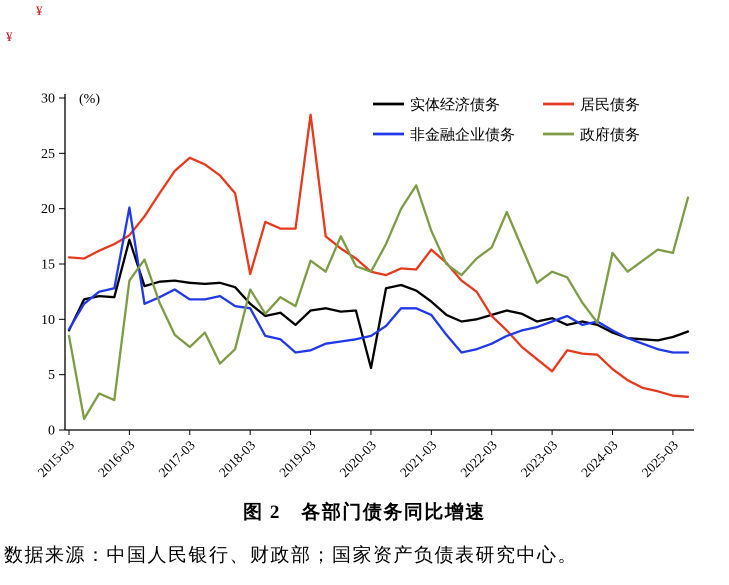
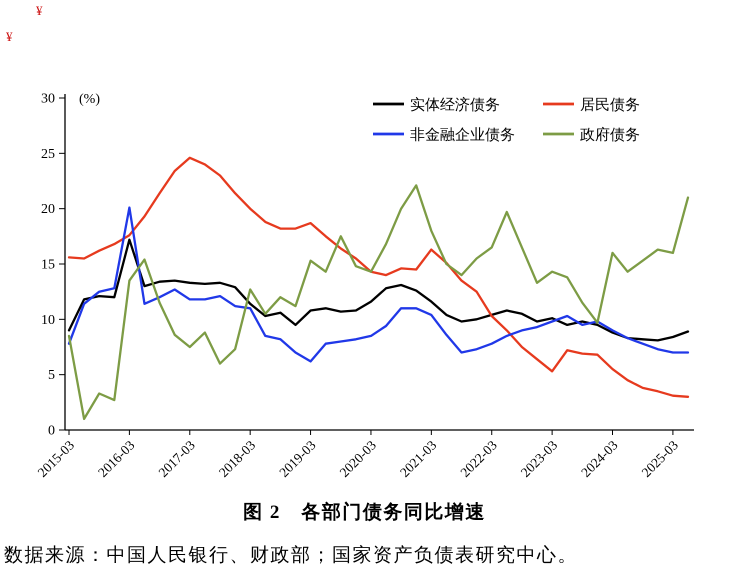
非金融企业债务/2015-03: 9.1 -> 7.8
居民债务/2018-03: 14.1 -> 20.0
居民债务/2019-03: 28.5 -> 18.7
非金融企业债务/2019-03: 7.2 -> 6.2
实体经济债务/2020-03: 5.6 -> 11.6
